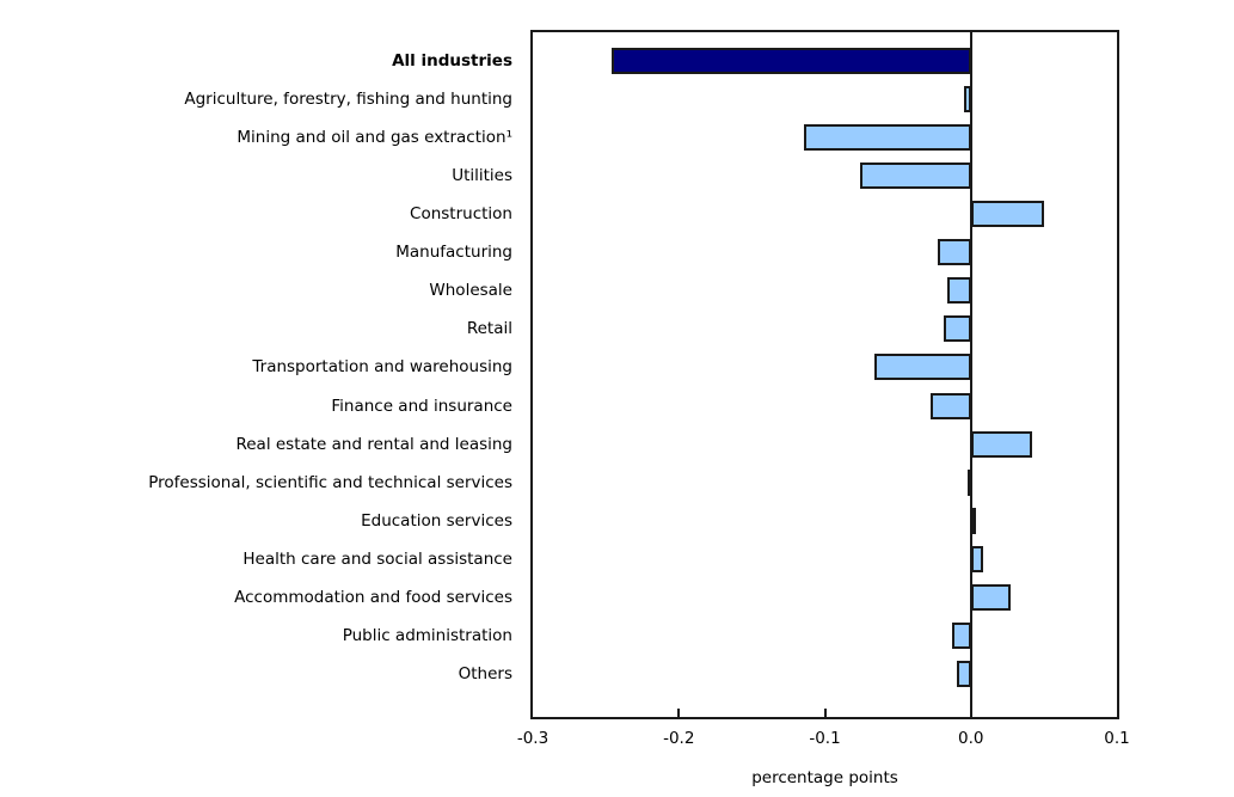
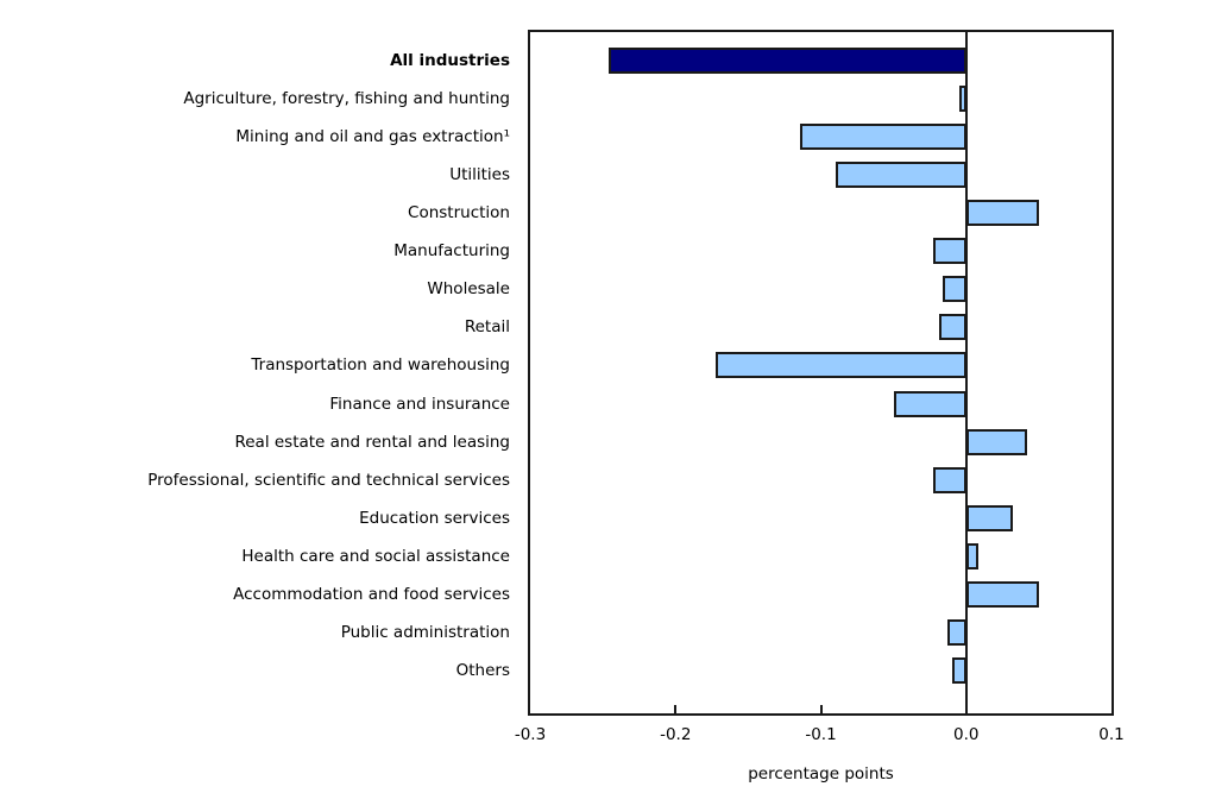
Utilities: -0.076 -> -0.090
Transportation and warehousing: -0.066 -> -0.172
Finance and insurance: -0.028 -> -0.050
Professional, scientific and technical services: -0.002 -> -0.023
Education services: 0.001 -> 0.032
Accommodation and food services: 0.027 -> 0.050
